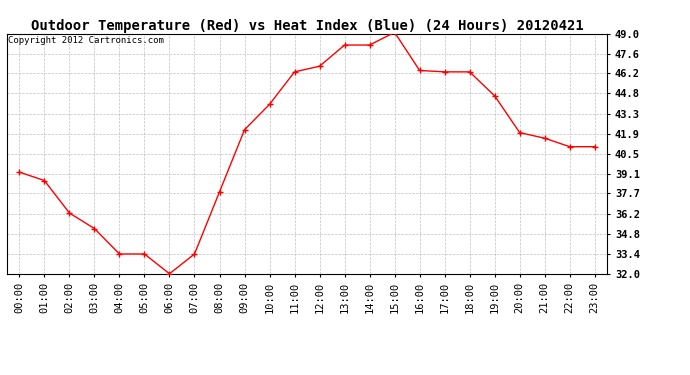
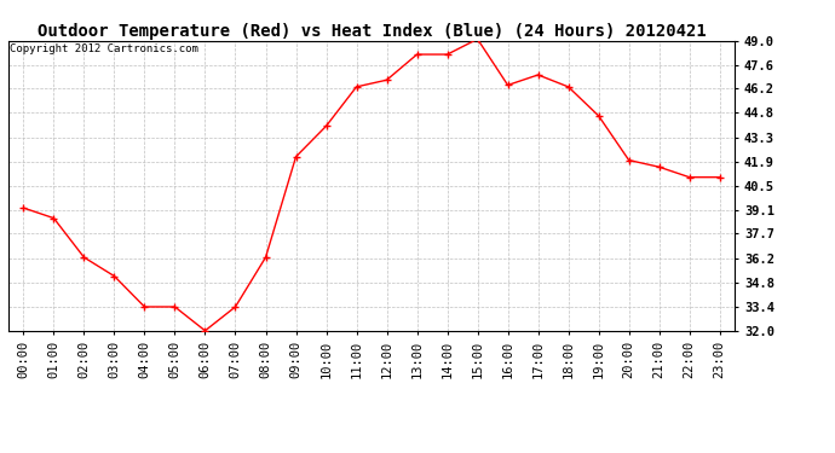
08:00: 37.8 -> 36.3
17:00: 46.3 -> 47.0
